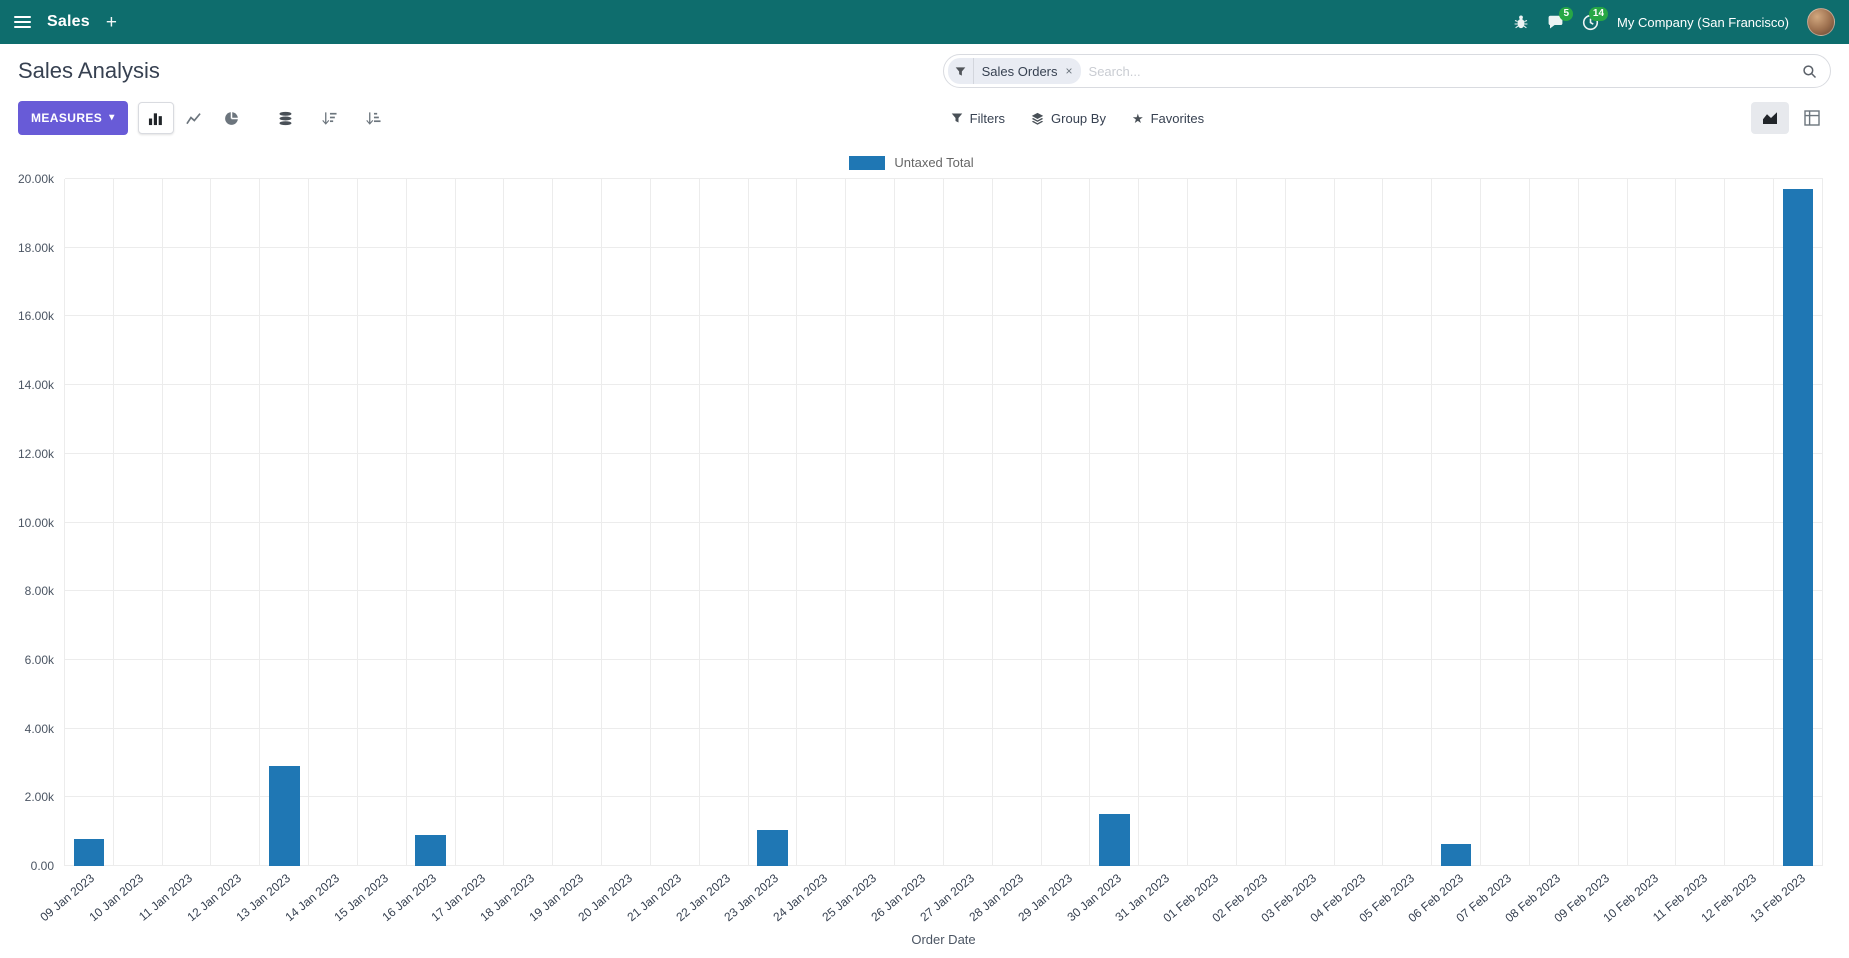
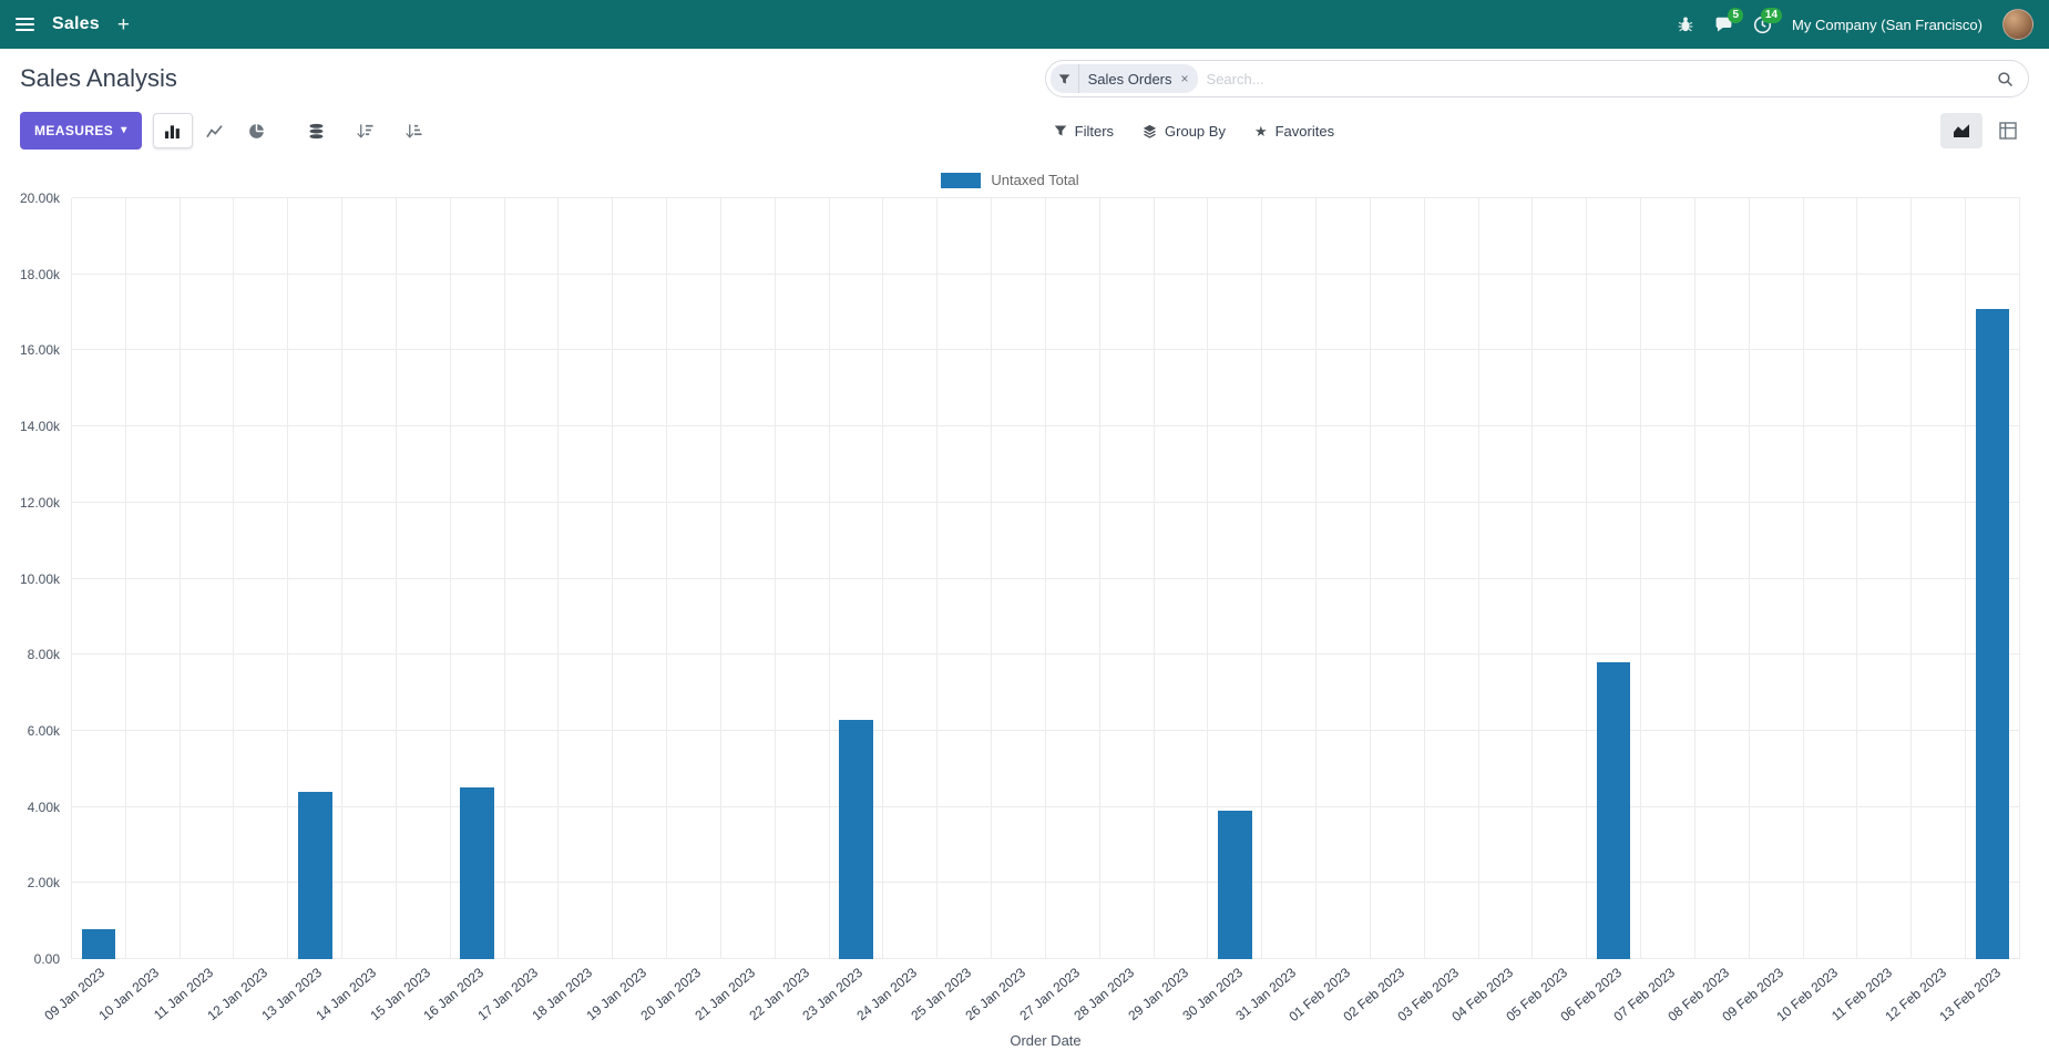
13 Jan 2023: 2.9k -> 4.4k
16 Jan 2023: 0.9k -> 4.5k
23 Jan 2023: 1.0k -> 6.3k
30 Jan 2023: 1.5k -> 3.9k
06 Feb 2023: 0.6k -> 7.8k
13 Feb 2023: 19.7k -> 17.1k
